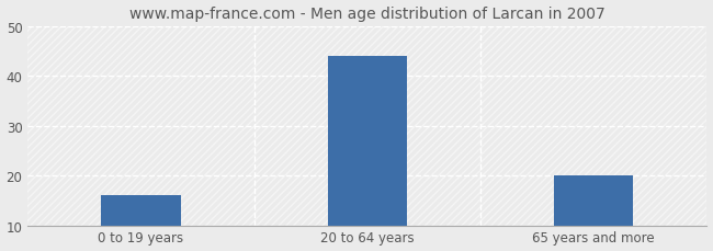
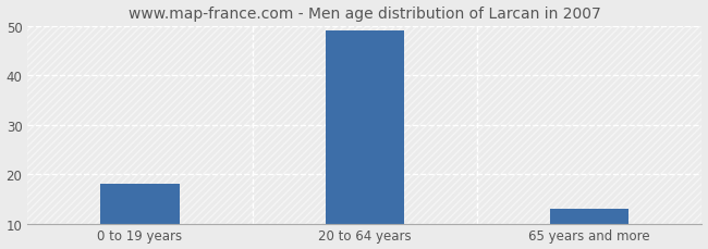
0 to 19 years: 16 -> 18
20 to 64 years: 44 -> 49
65 years and more: 20 -> 13
